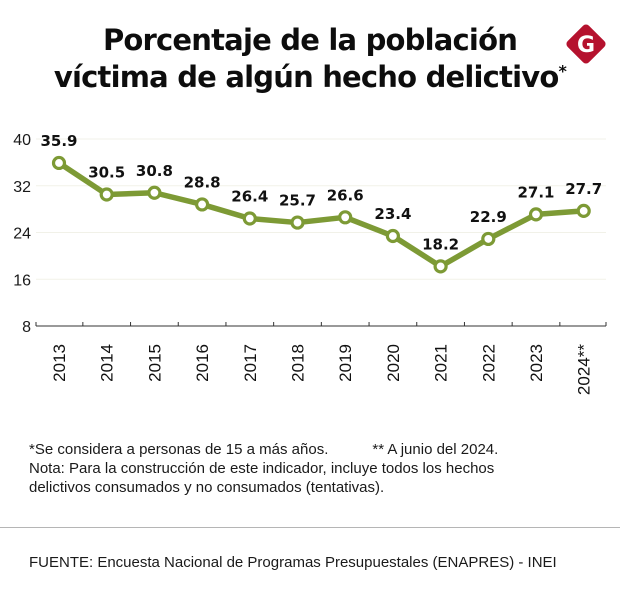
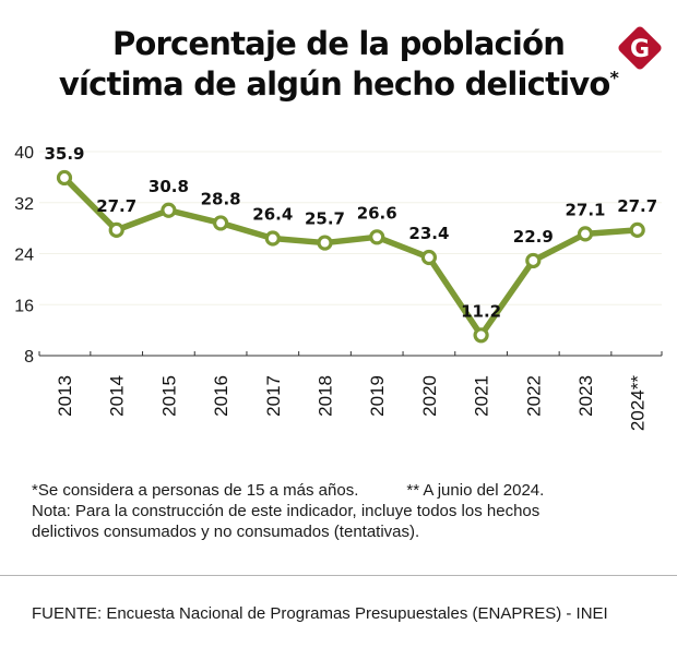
2014: 30.5 -> 27.7
2021: 18.2 -> 11.2
